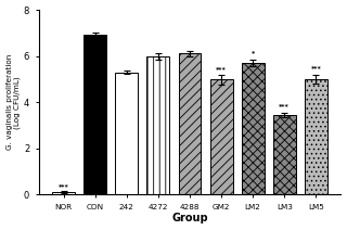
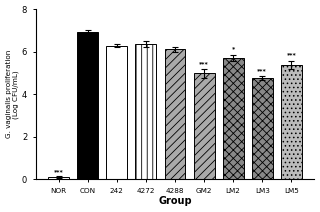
242: 5.30 -> 6.28
4272: 6.00 -> 6.38
LM3: 3.45 -> 4.75
LM5: 5.00 -> 5.38
